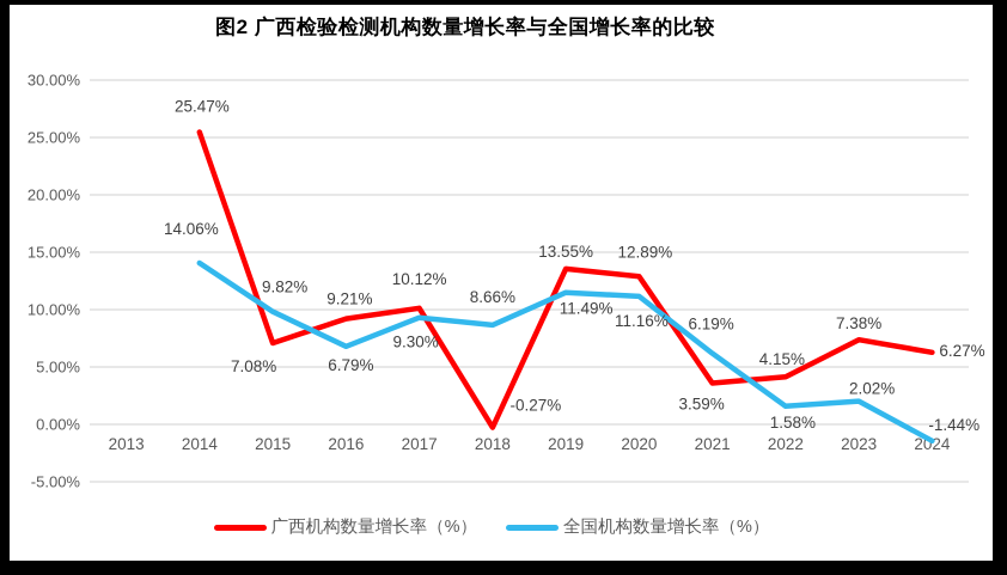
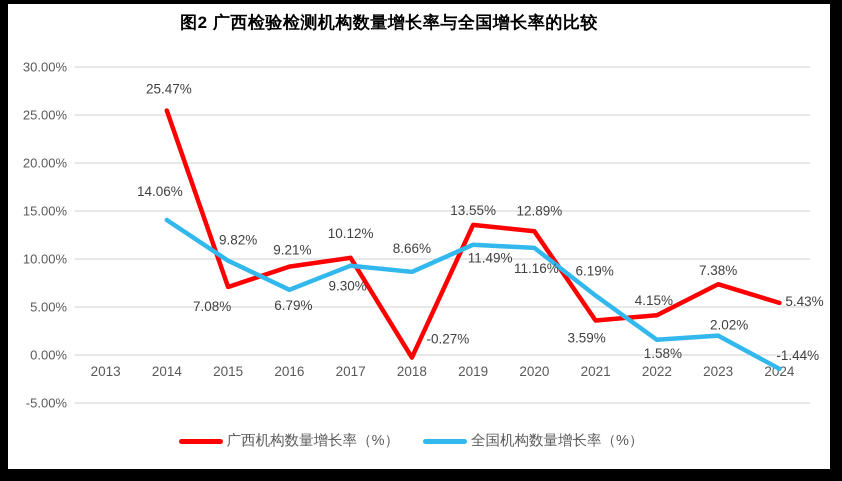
广西机构数量增长率（%）/2024: 6.27% -> 5.43%
